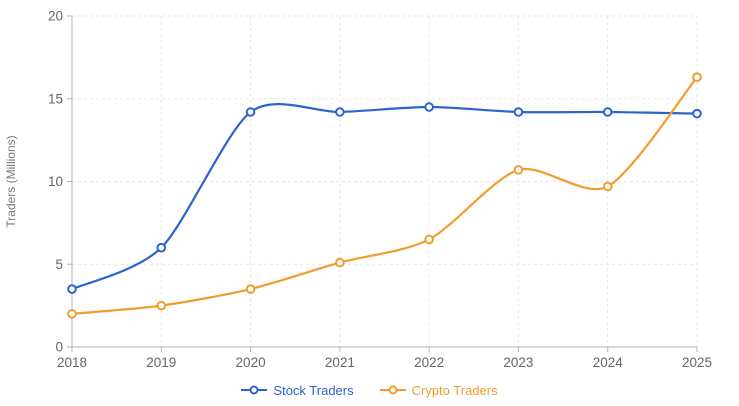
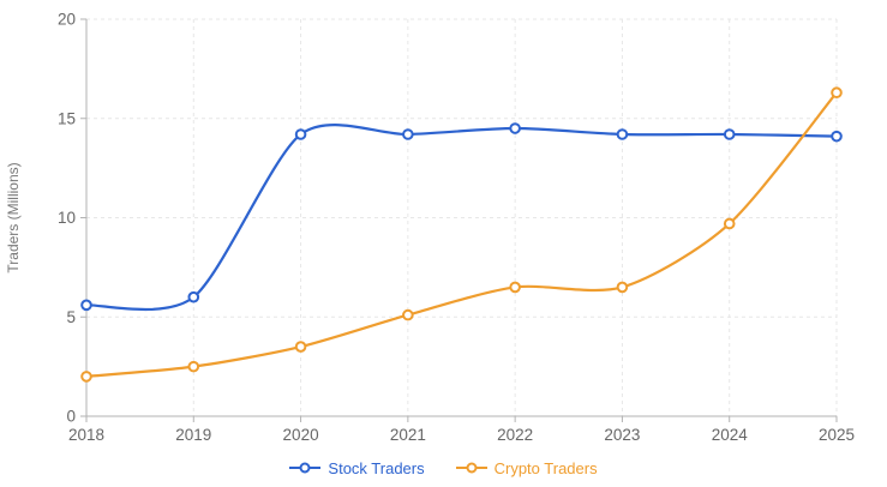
Stock Traders/2018: 3.5 -> 5.6
Crypto Traders/2023: 10.7 -> 6.5
